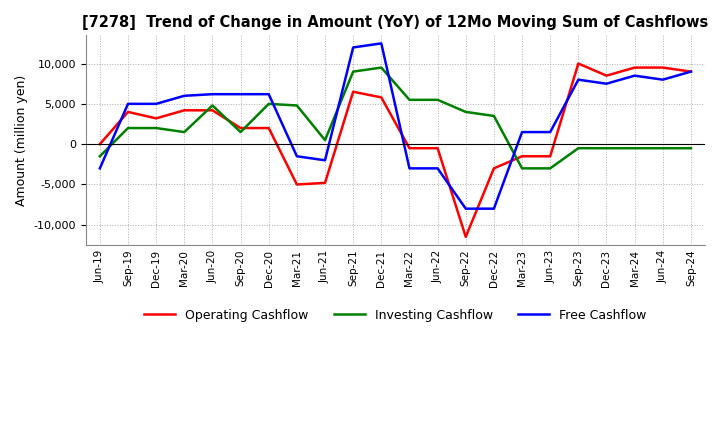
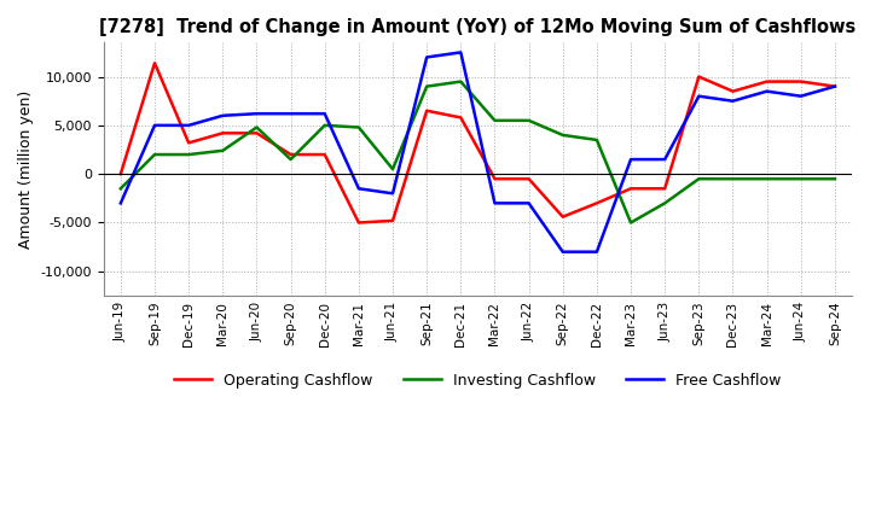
Operating Cashflow/Sep-19: 4,000 -> 11,400
Investing Cashflow/Mar-20: 1,500 -> 2,400
Operating Cashflow/Sep-22: -11,500 -> -4,400
Investing Cashflow/Mar-23: -3,000 -> -5,000
